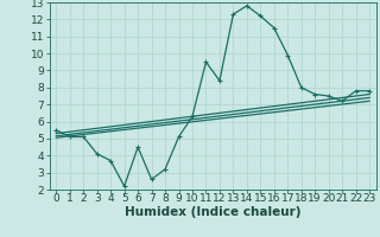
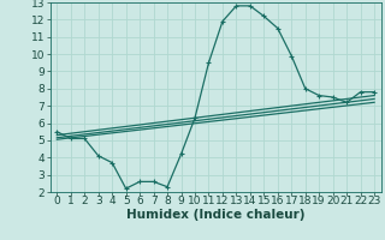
6: 4.5 -> 2.6
8: 3.2 -> 2.3
9: 5.1 -> 4.2
12: 8.4 -> 11.9
13: 12.3 -> 12.8
